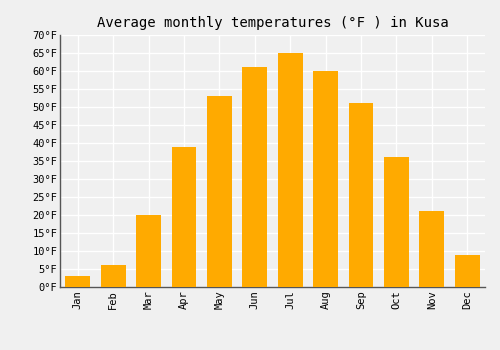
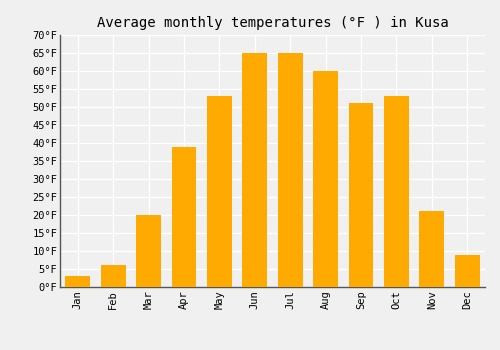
Jun: 61°F -> 65°F
Oct: 36°F -> 53°F
